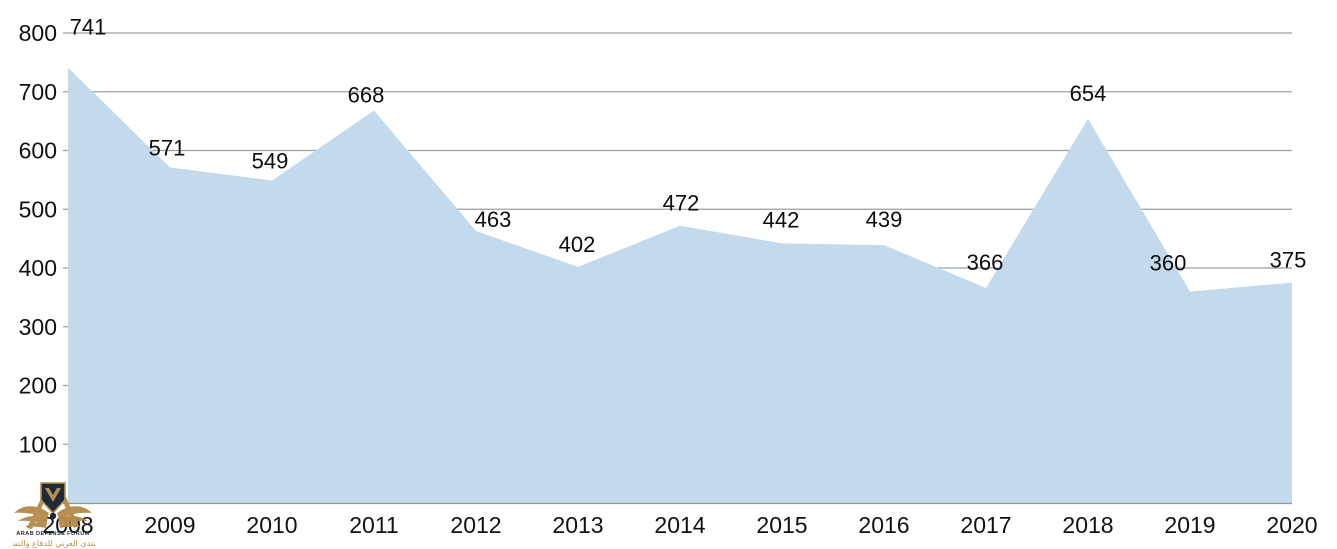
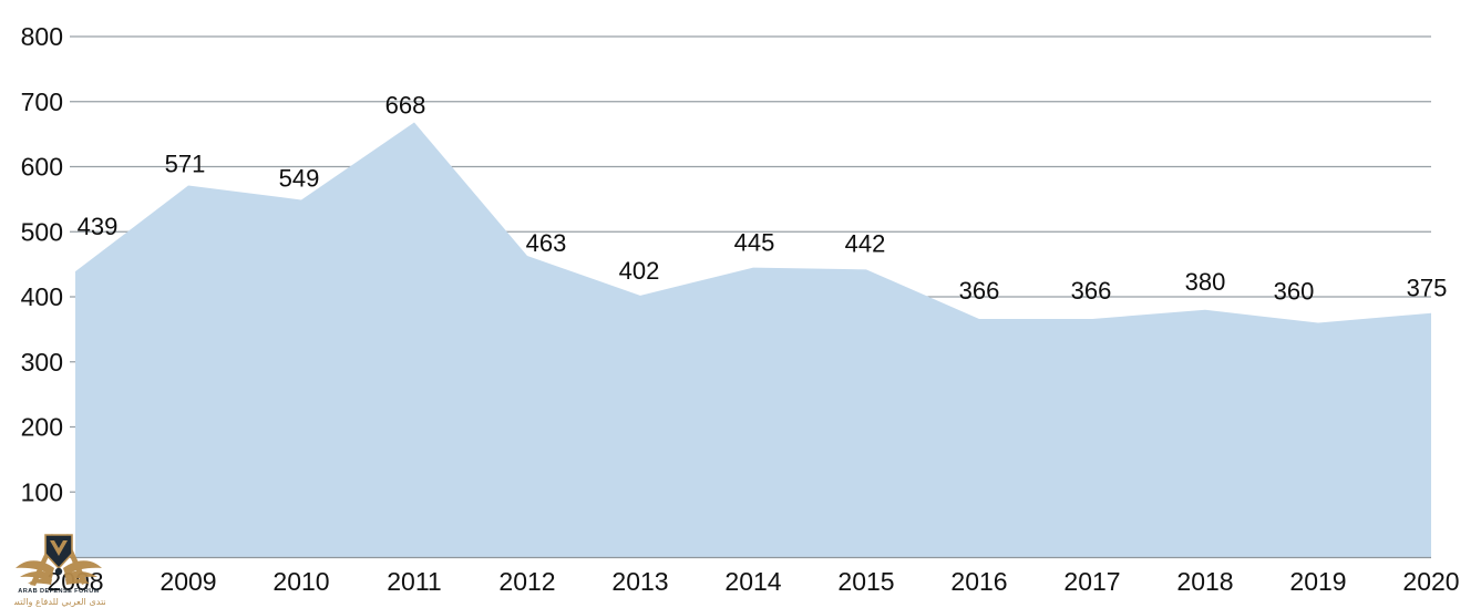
2008: 741 -> 439
2014: 472 -> 445
2016: 439 -> 366
2018: 654 -> 380
